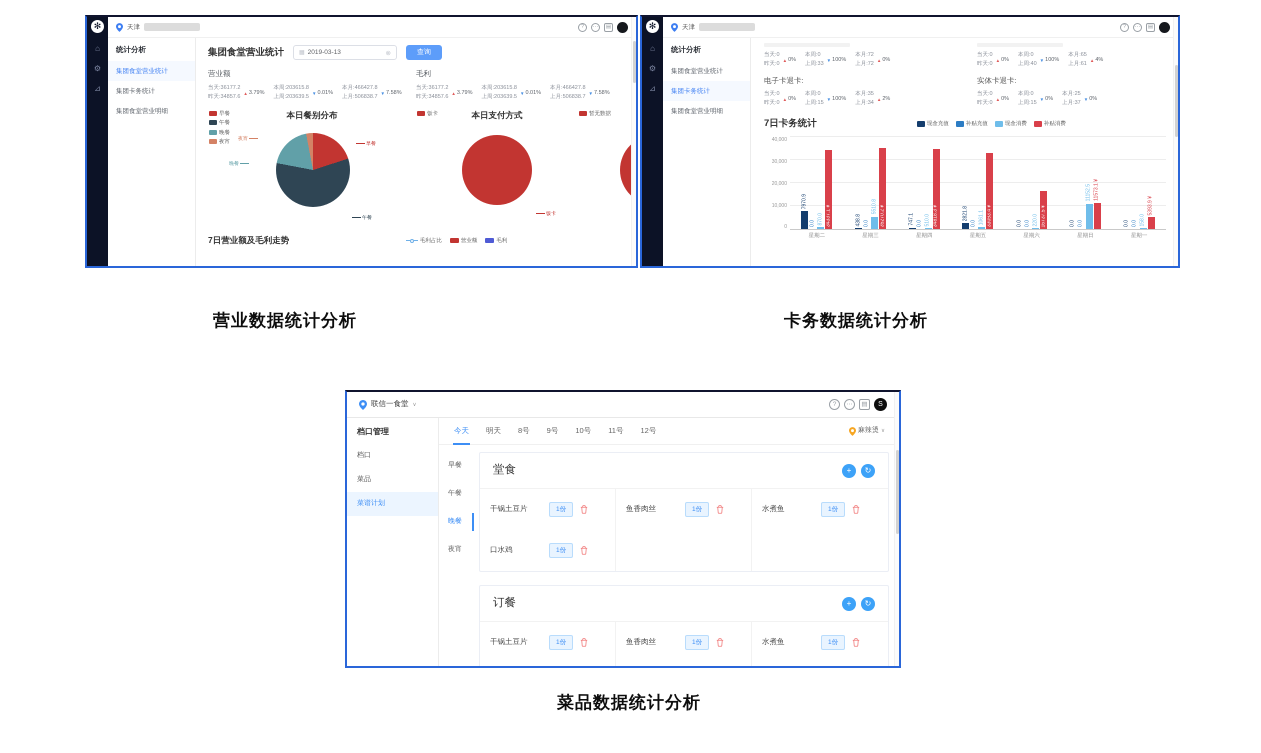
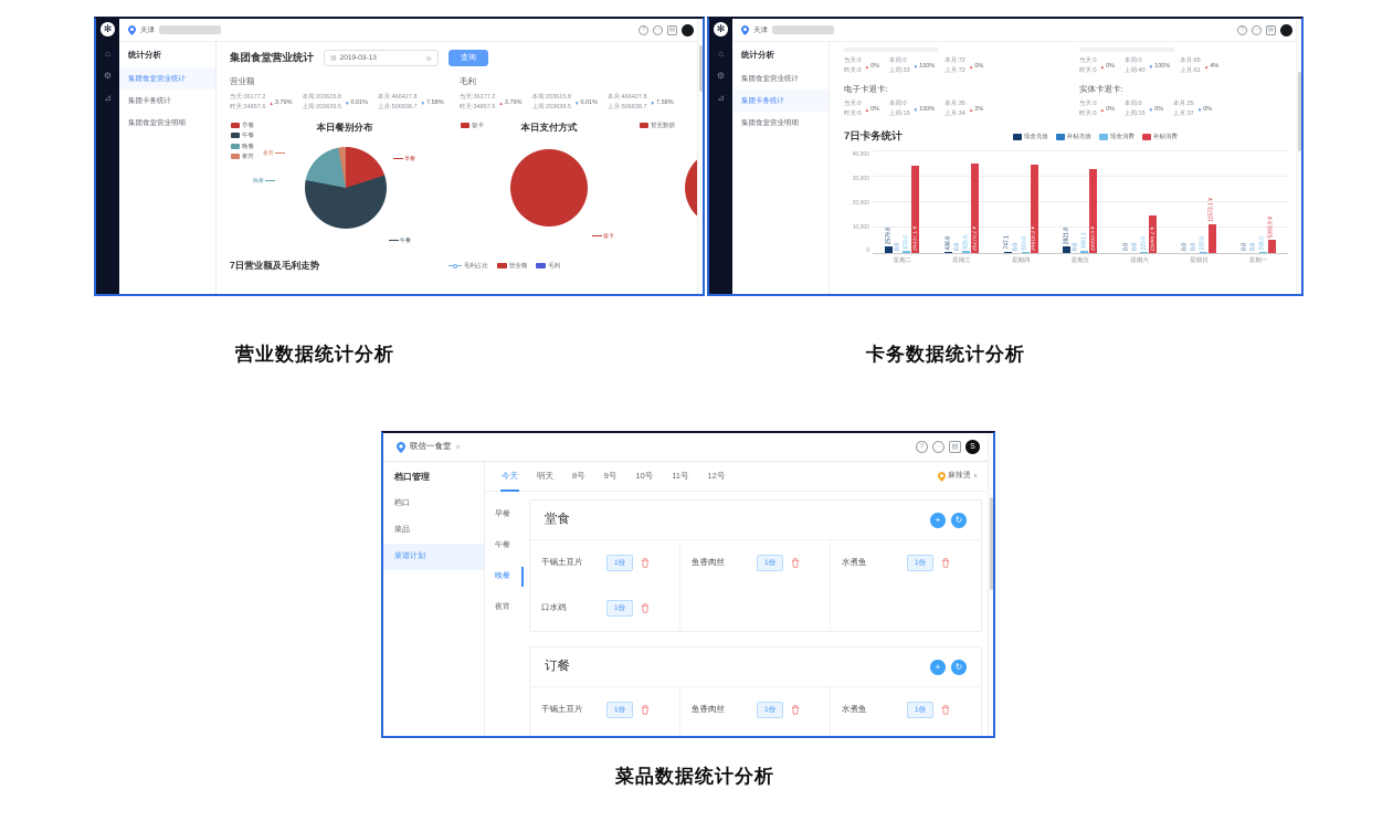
7日卡务统计/现金充值/星期二: 7970.9 -> 2579.8
7日卡务统计/现金消费/星期三: 5510.8 -> 825.6
7日卡务统计/补贴消费/星期六: 16737.5 -> 15046.2
7日卡务统计/现金消费/星期日: 11152.5 -> 220.0
